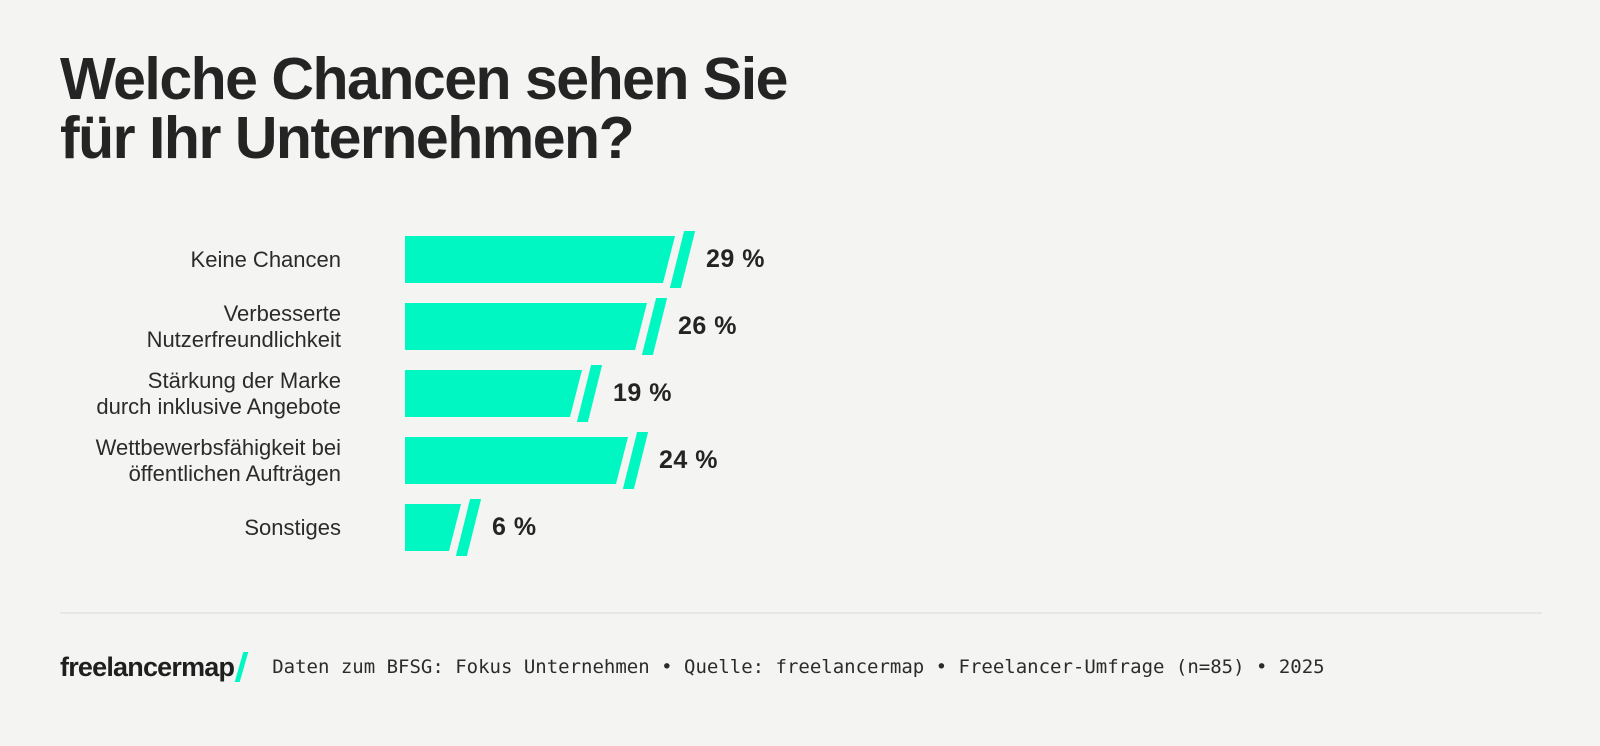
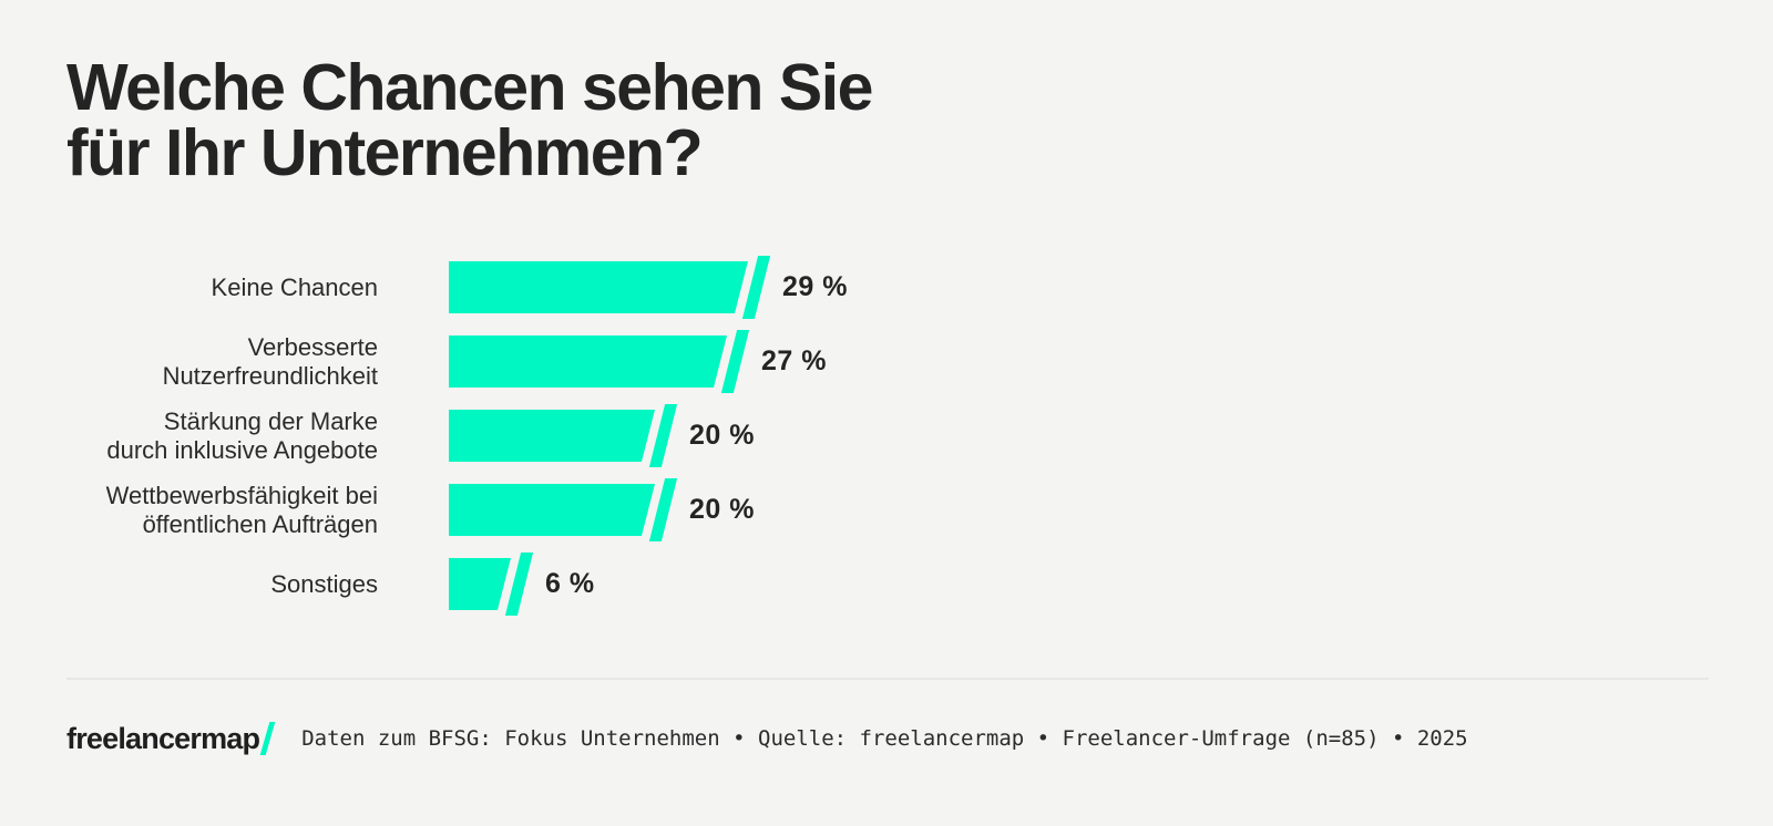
Verbesserte Nutzerfreundlichkeit: 26 -> 27
Stärkung der Marke durch inklusive Angebote: 19 -> 20
Wettbewerbsfähigkeit bei öffentlichen Aufträgen: 24 -> 20
